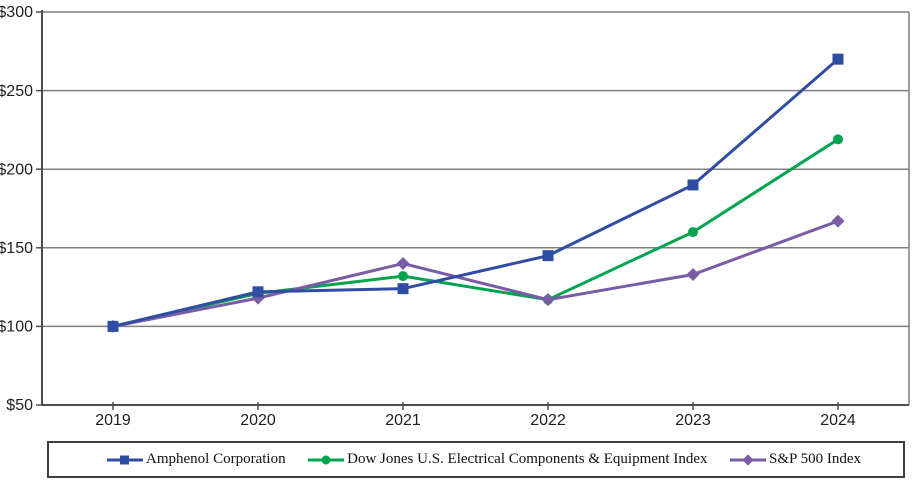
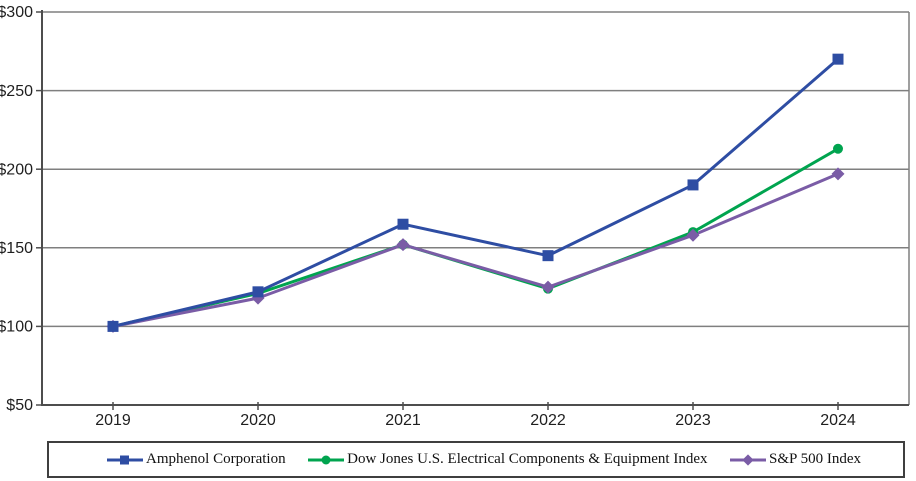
Amphenol Corporation/2021: $124 -> $165
Dow Jones U.S. Electrical Components & Equipment Index/2021: $132 -> $152
S&P 500 Index/2021: $140 -> $152
Dow Jones U.S. Electrical Components & Equipment Index/2022: $117 -> $124
S&P 500 Index/2022: $117 -> $125
S&P 500 Index/2023: $133 -> $158
Dow Jones U.S. Electrical Components & Equipment Index/2024: $219 -> $213
S&P 500 Index/2024: $167 -> $197
